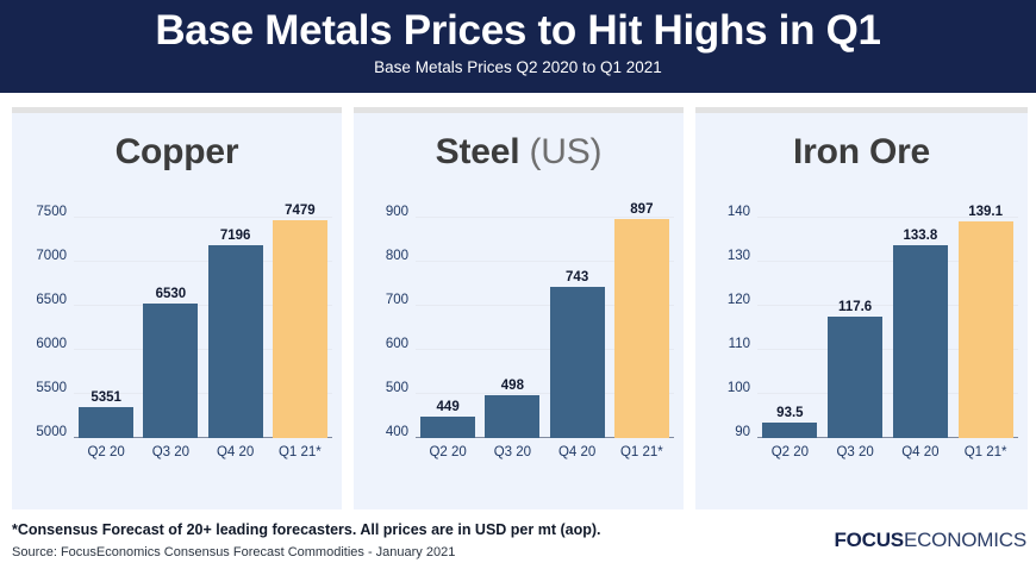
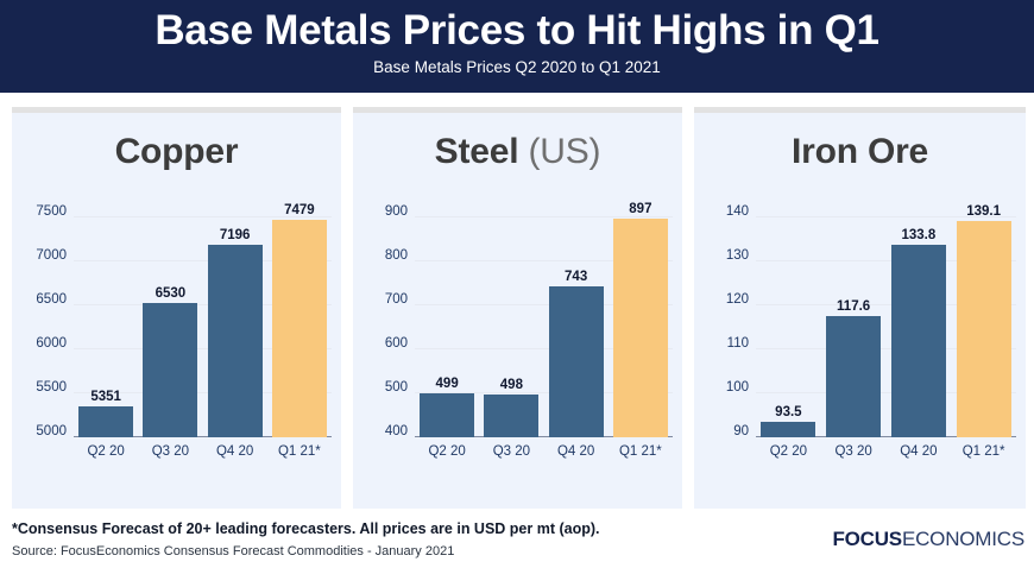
Steel/Q2 20: 449 -> 499
